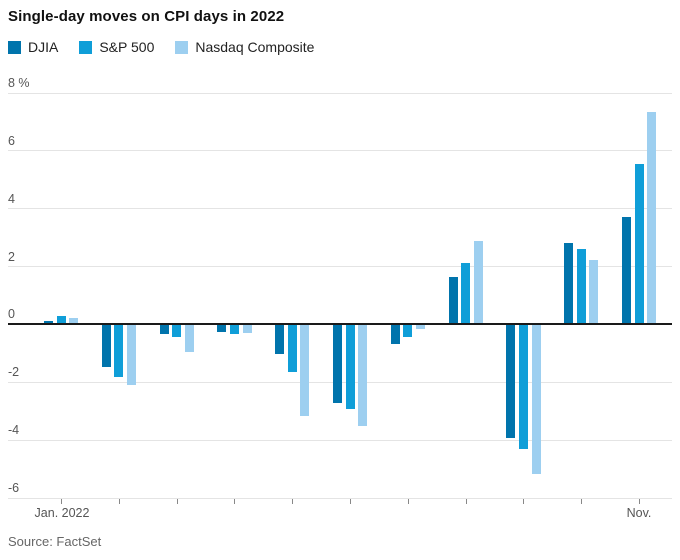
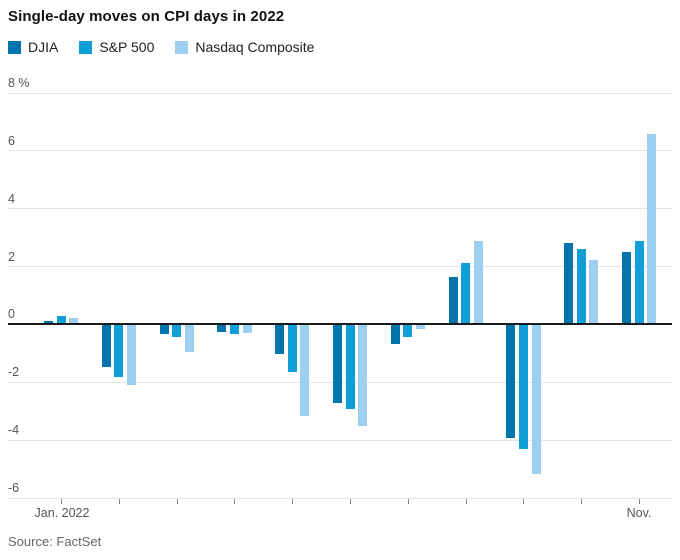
DJIA/Nov.: 3.7% -> 2.5%
S&P 500/Nov.: 5.5% -> 2.9%
Nasdaq Composite/Nov.: 7.3% -> 6.6%
